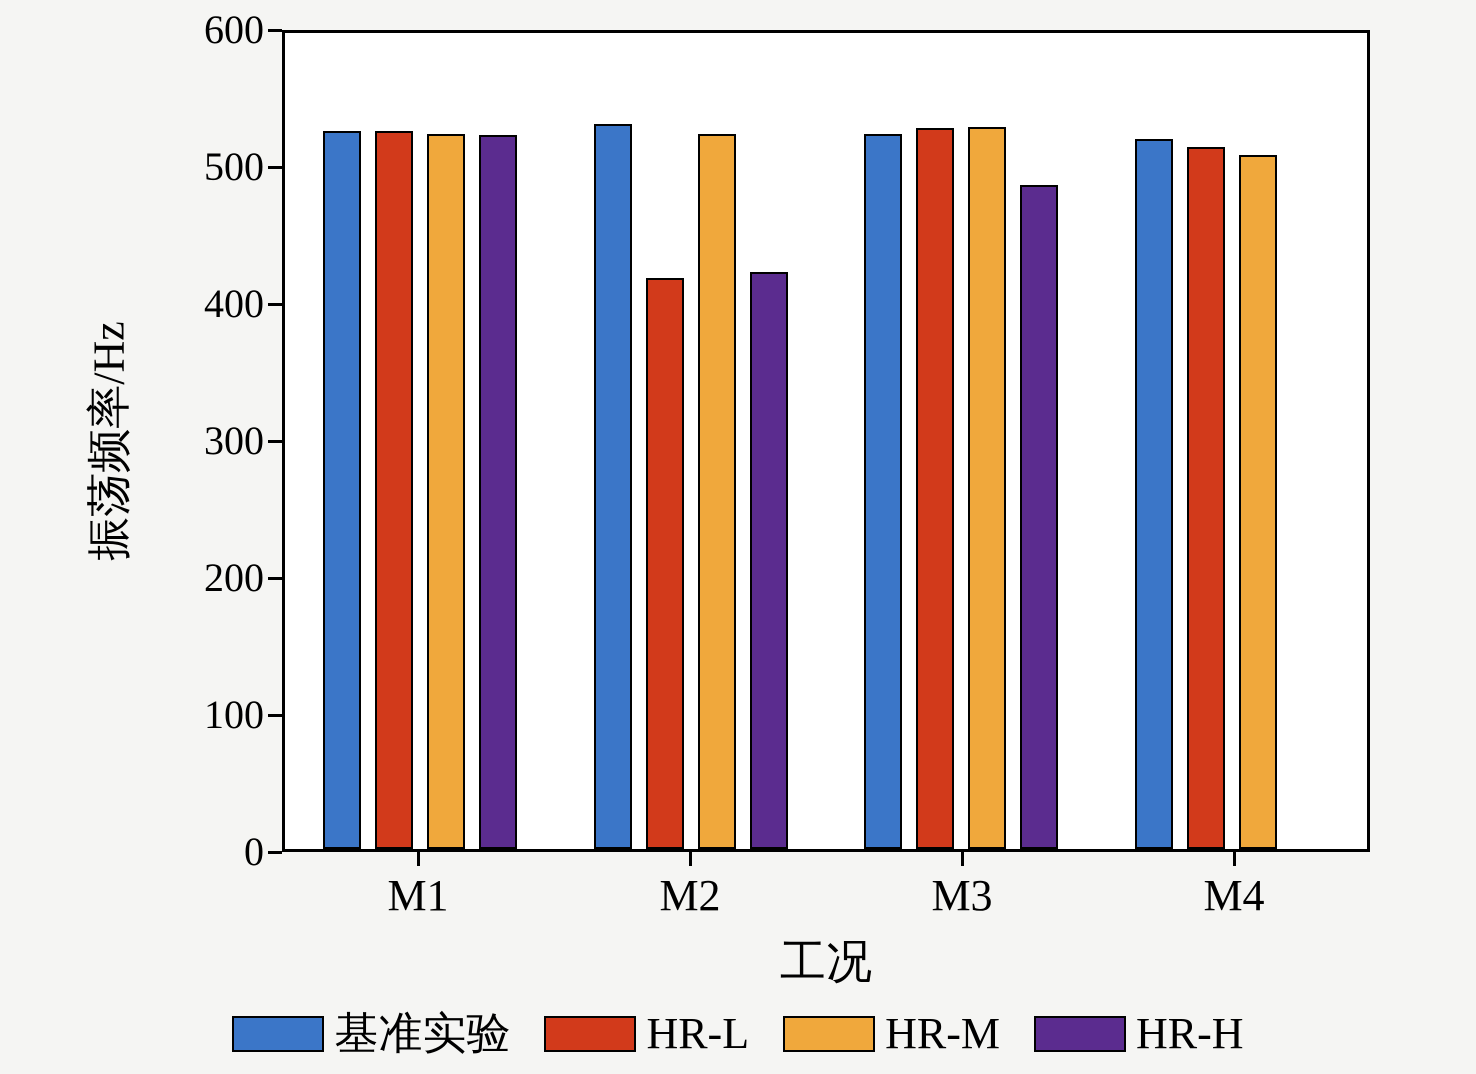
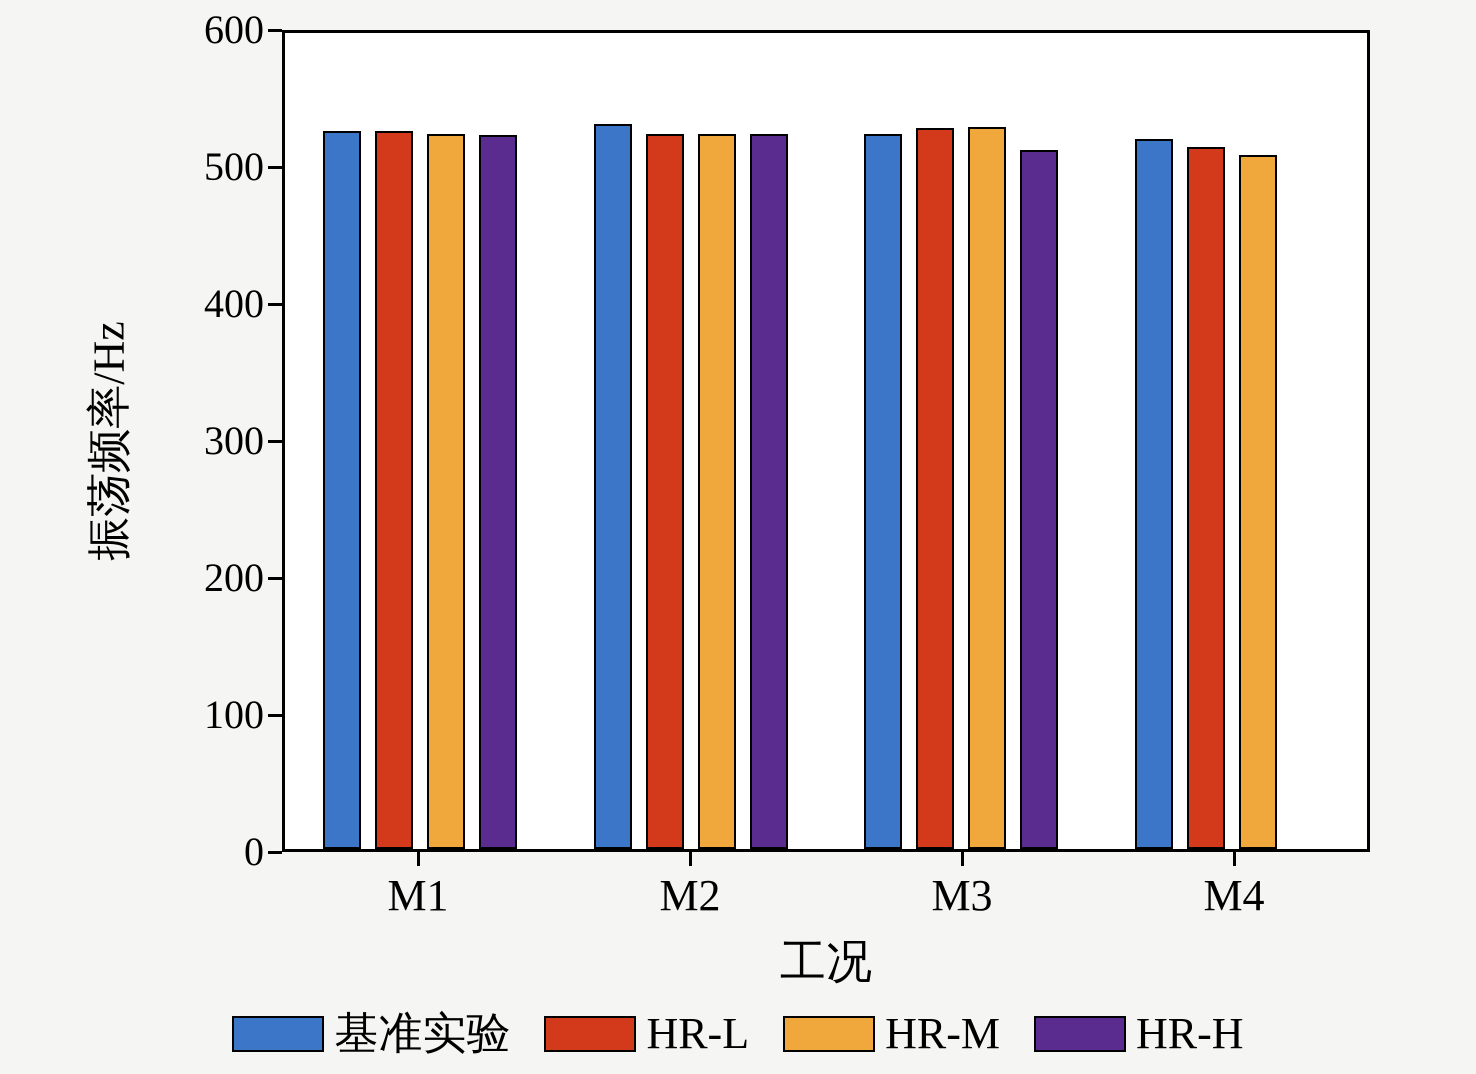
HR-L/M2: 420 -> 526
HR-H/M2: 424 -> 526
HR-H/M3: 488 -> 514
